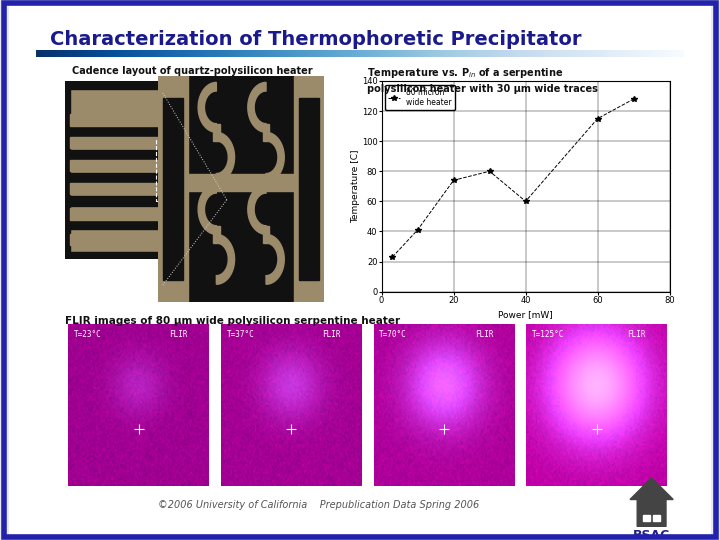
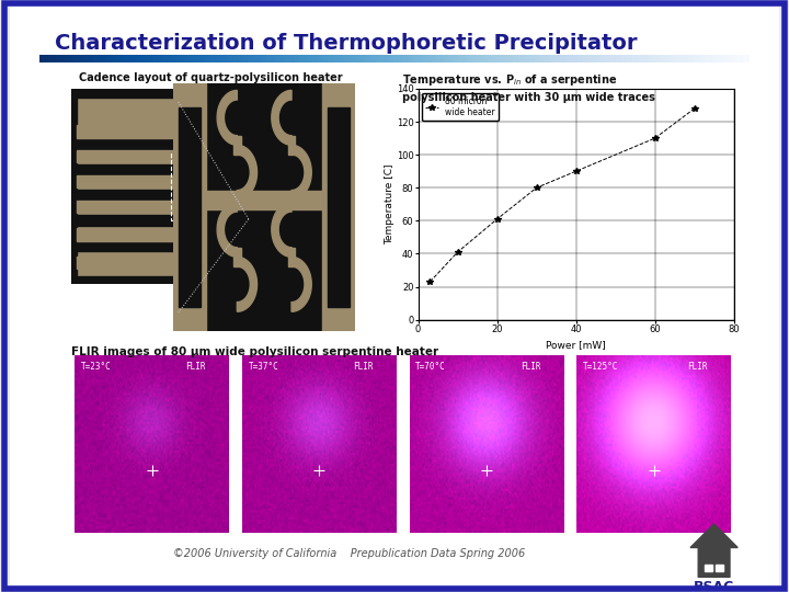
20: 74 -> 61
40: 60 -> 90
60: 115 -> 110
